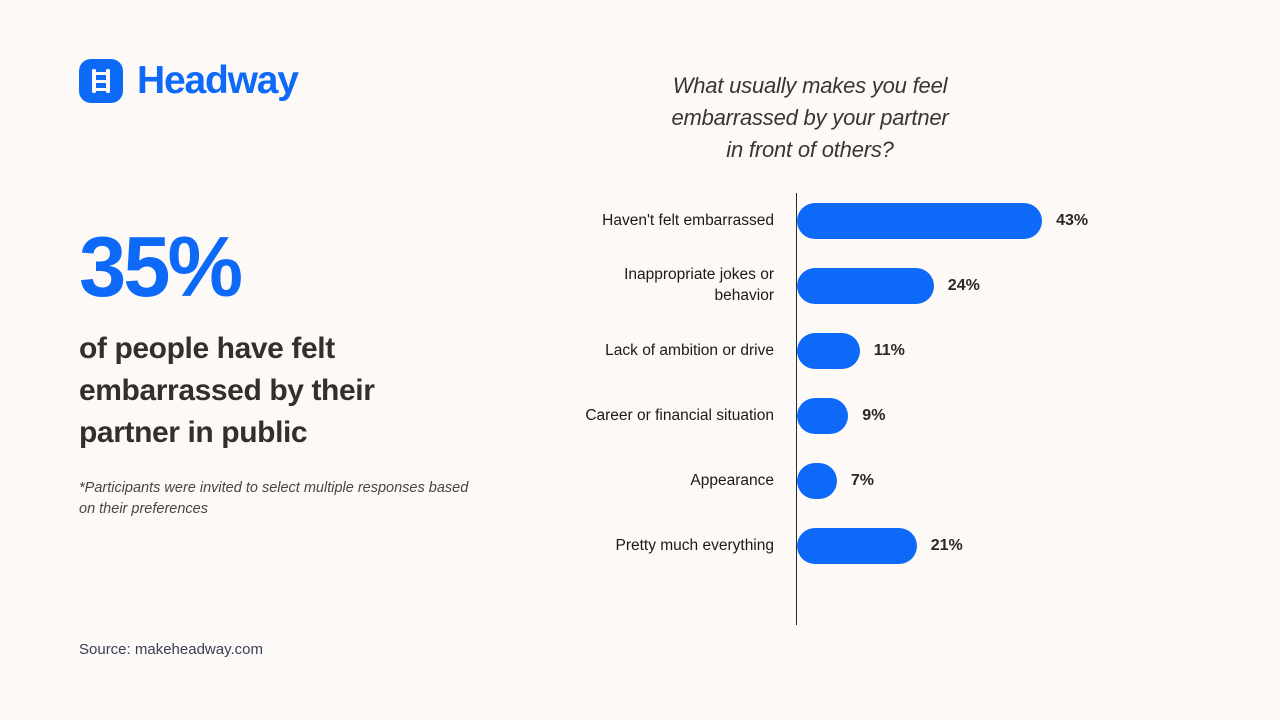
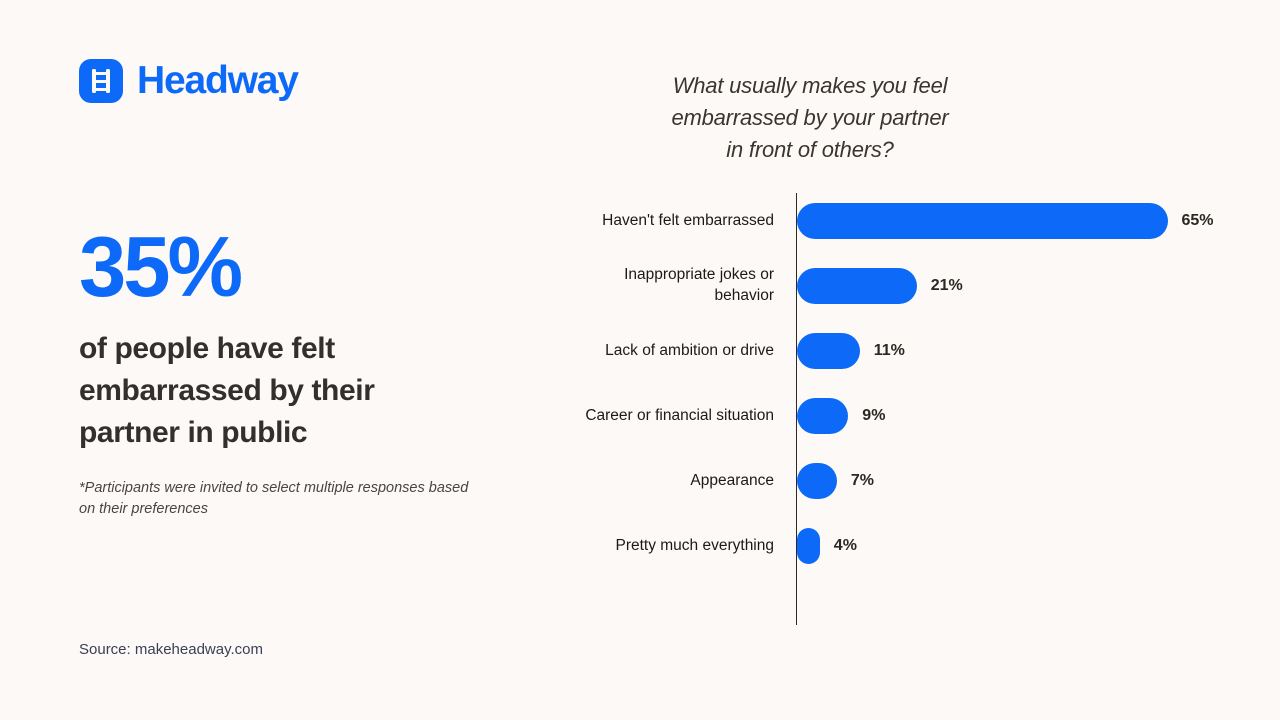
Haven't felt embarrassed: 43% -> 65%
Inappropriate jokes or behavior: 24% -> 21%
Pretty much everything: 21% -> 4%
